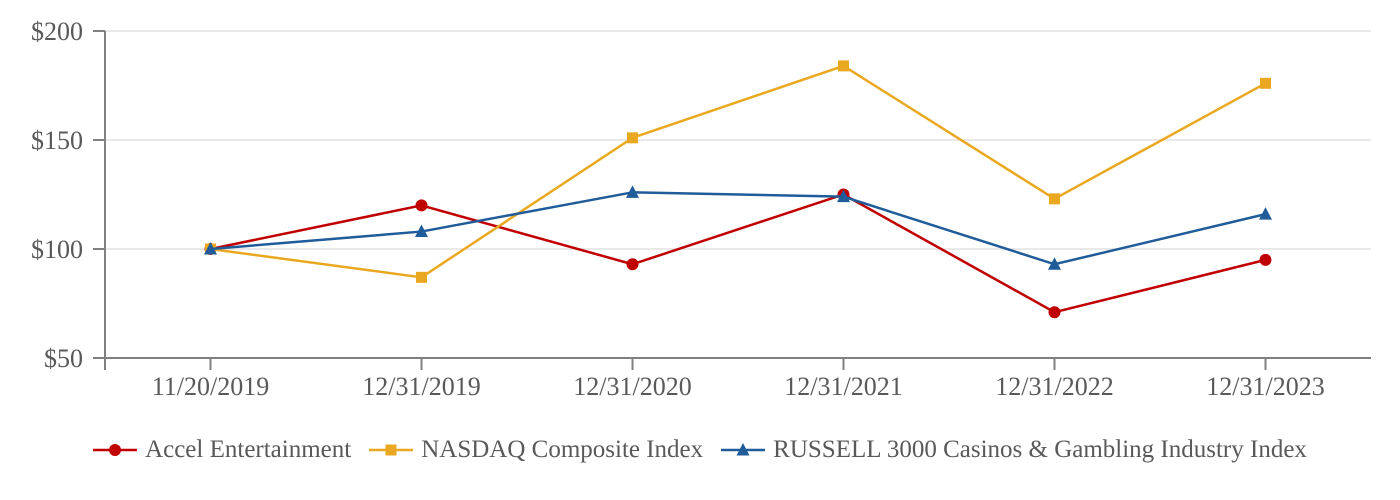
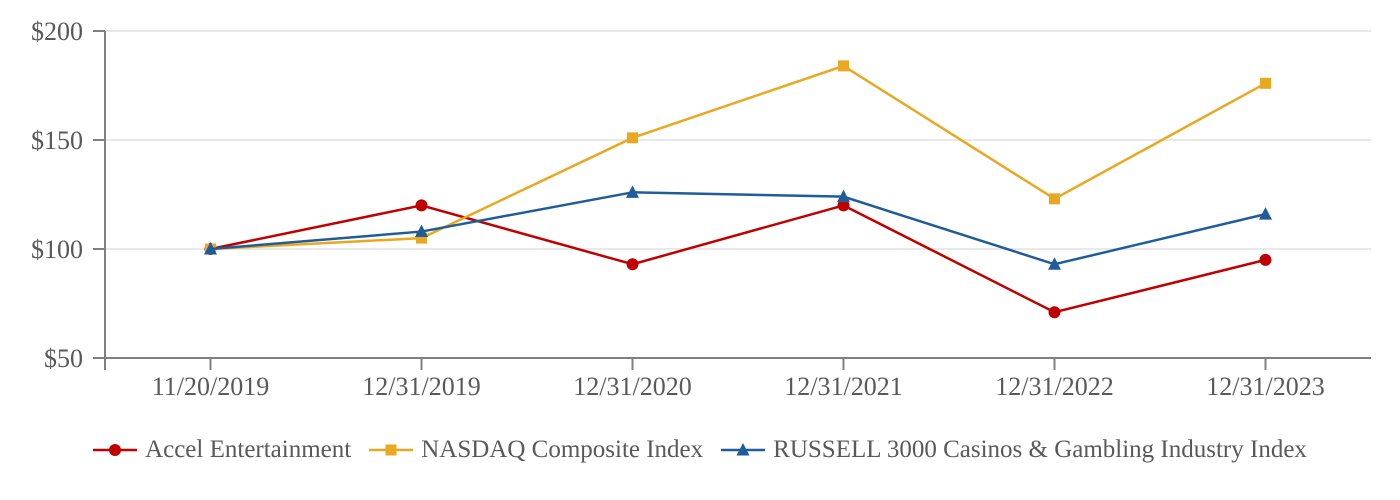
NASDAQ Composite Index/12/31/2019: $87 -> $105
Accel Entertainment/12/31/2021: $125 -> $120
